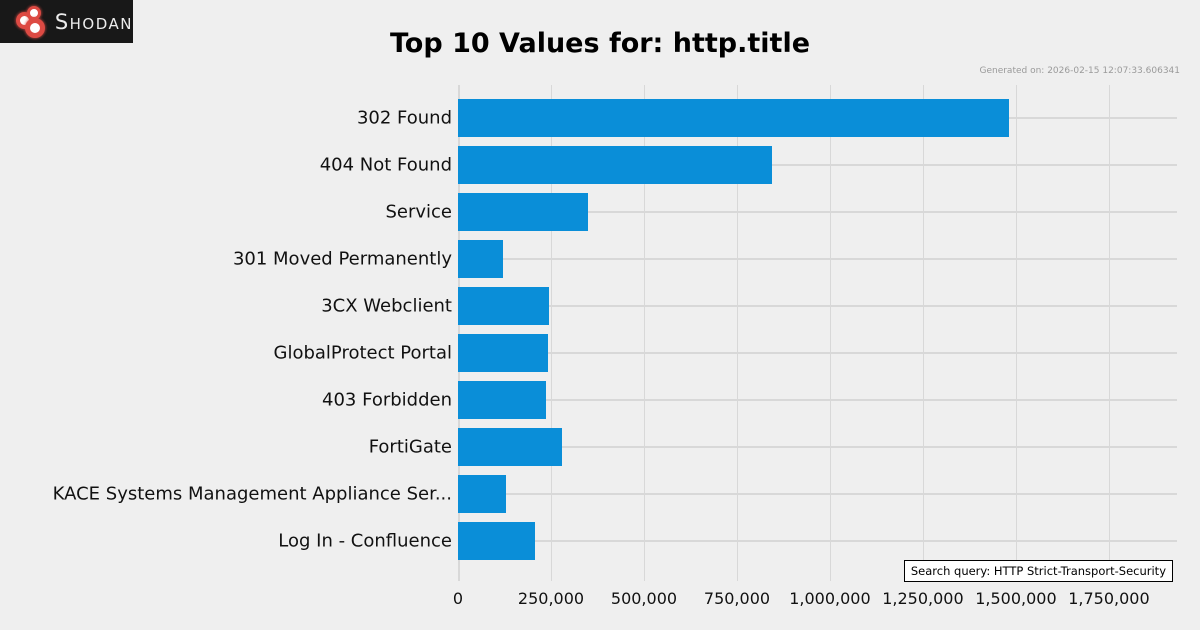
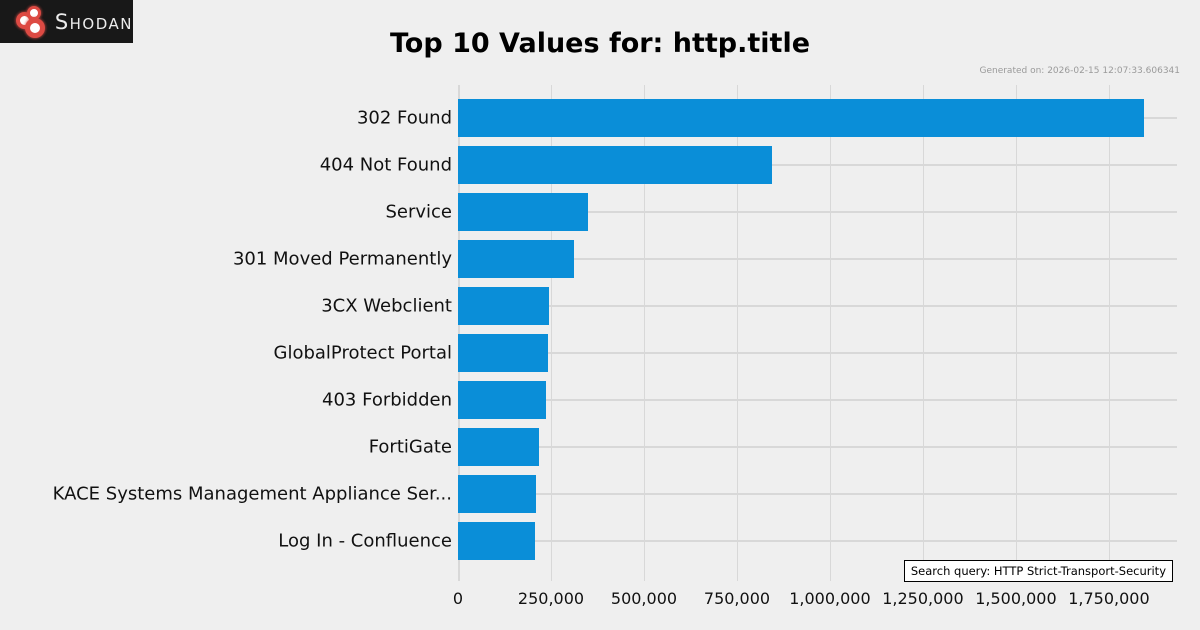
302 Found: 1480000 -> 1840000
301 Moved Permanently: 120000 -> 310000
FortiGate: 280000 -> 220000
KACE Systems Management Appliance Ser...: 130000 -> 210000
